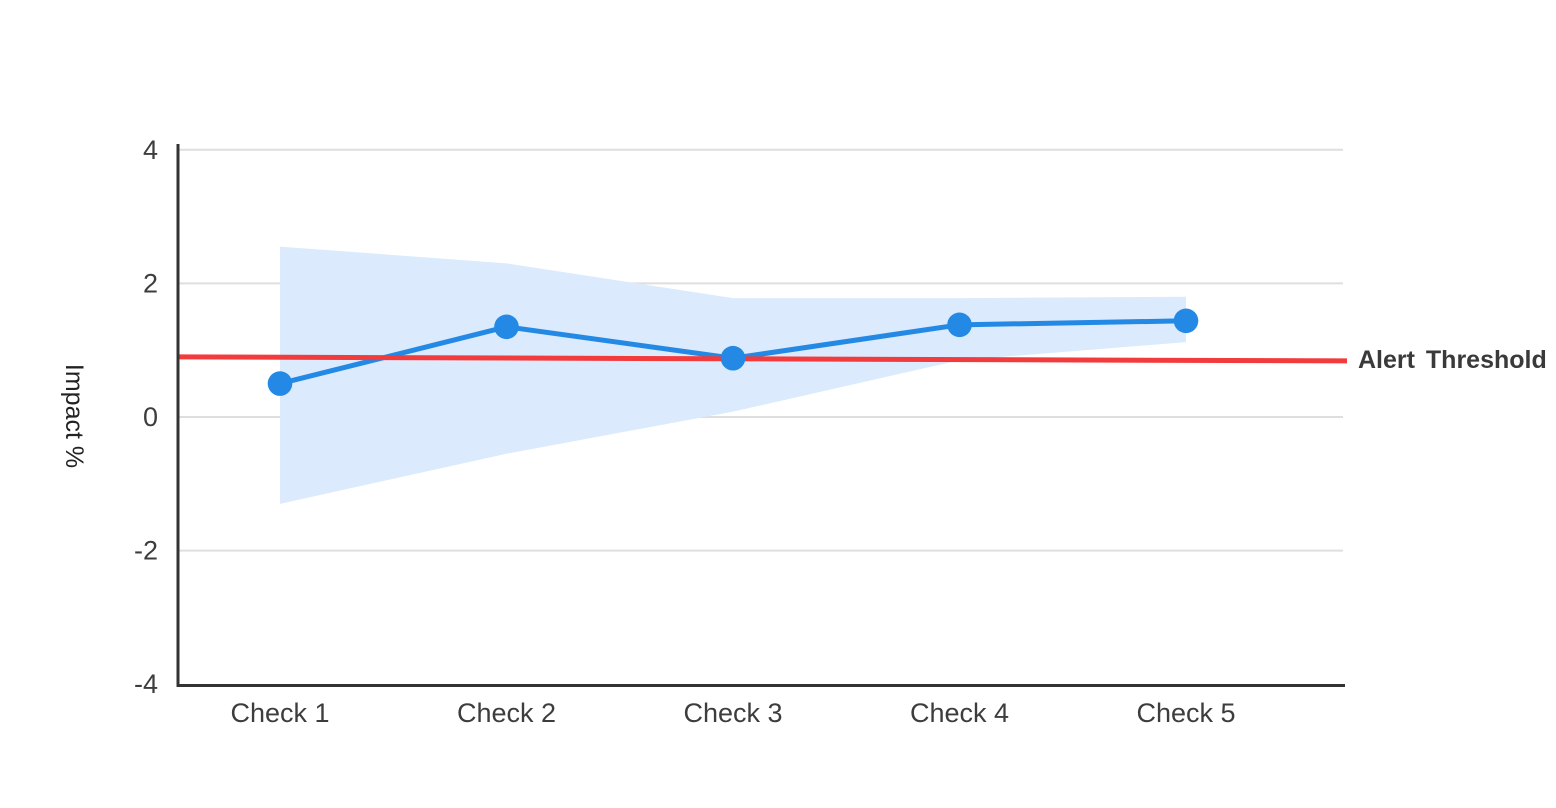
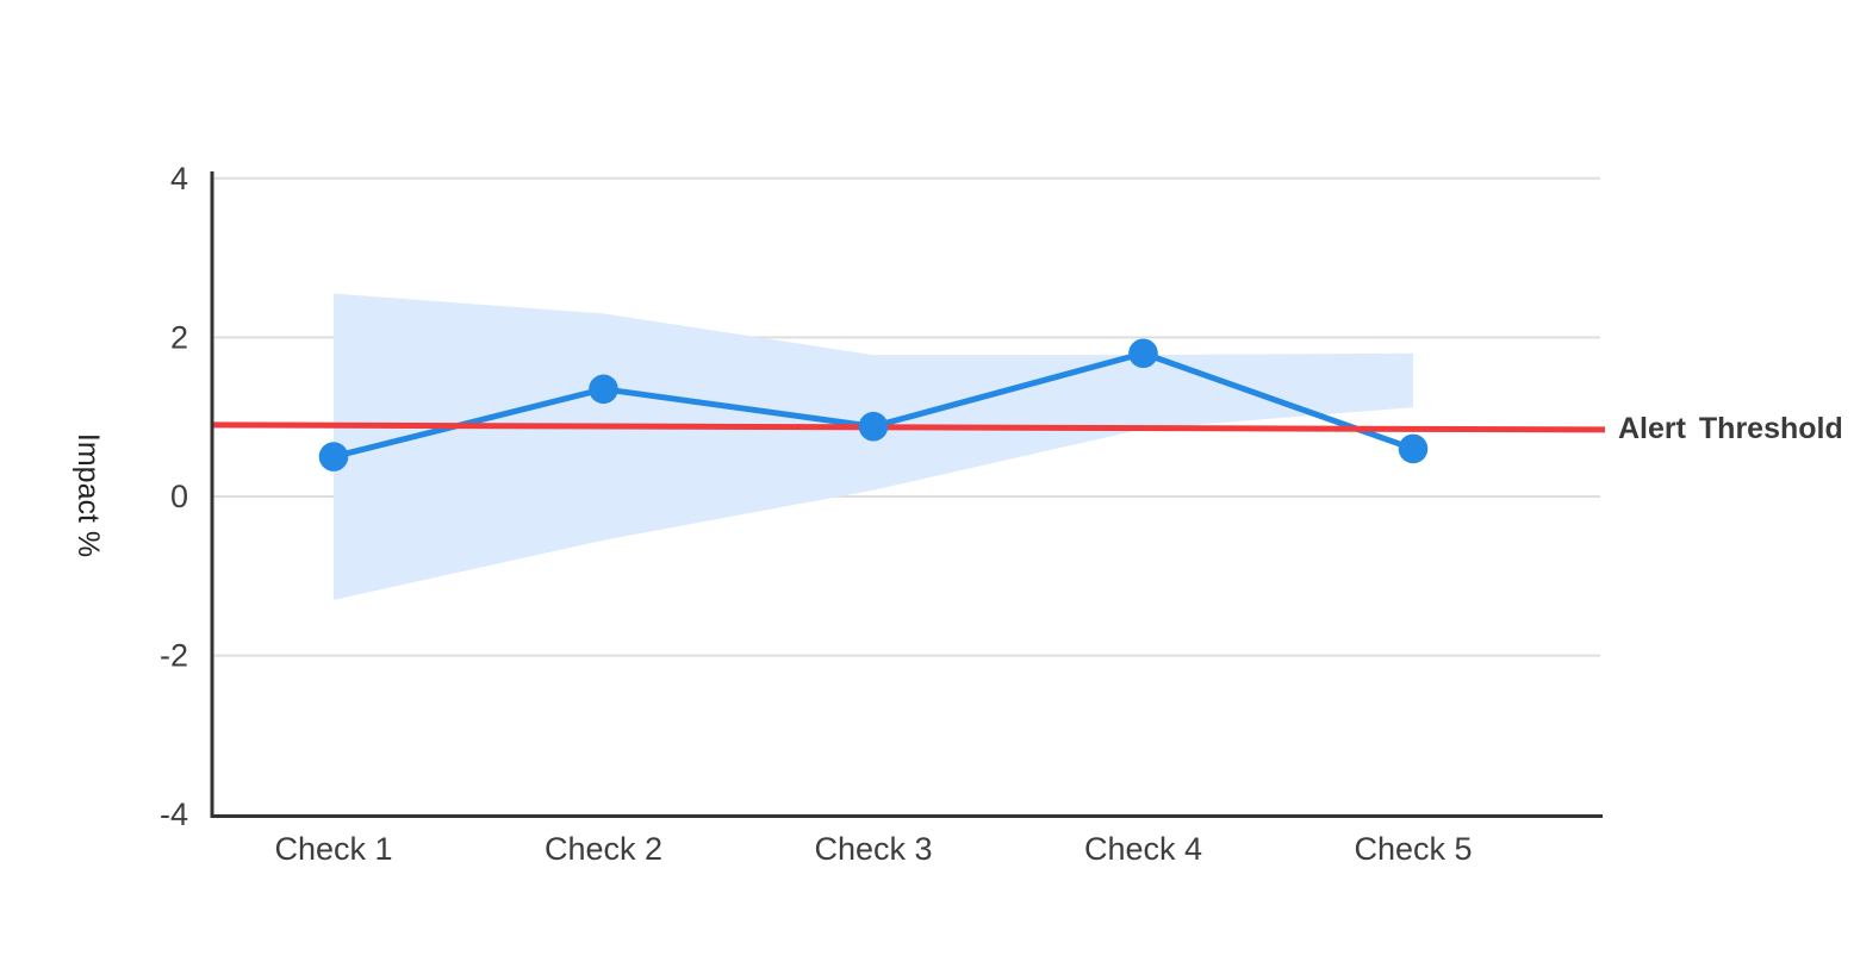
Check 4: 1.4 -> 1.8
Check 5: 1.4 -> 0.6
